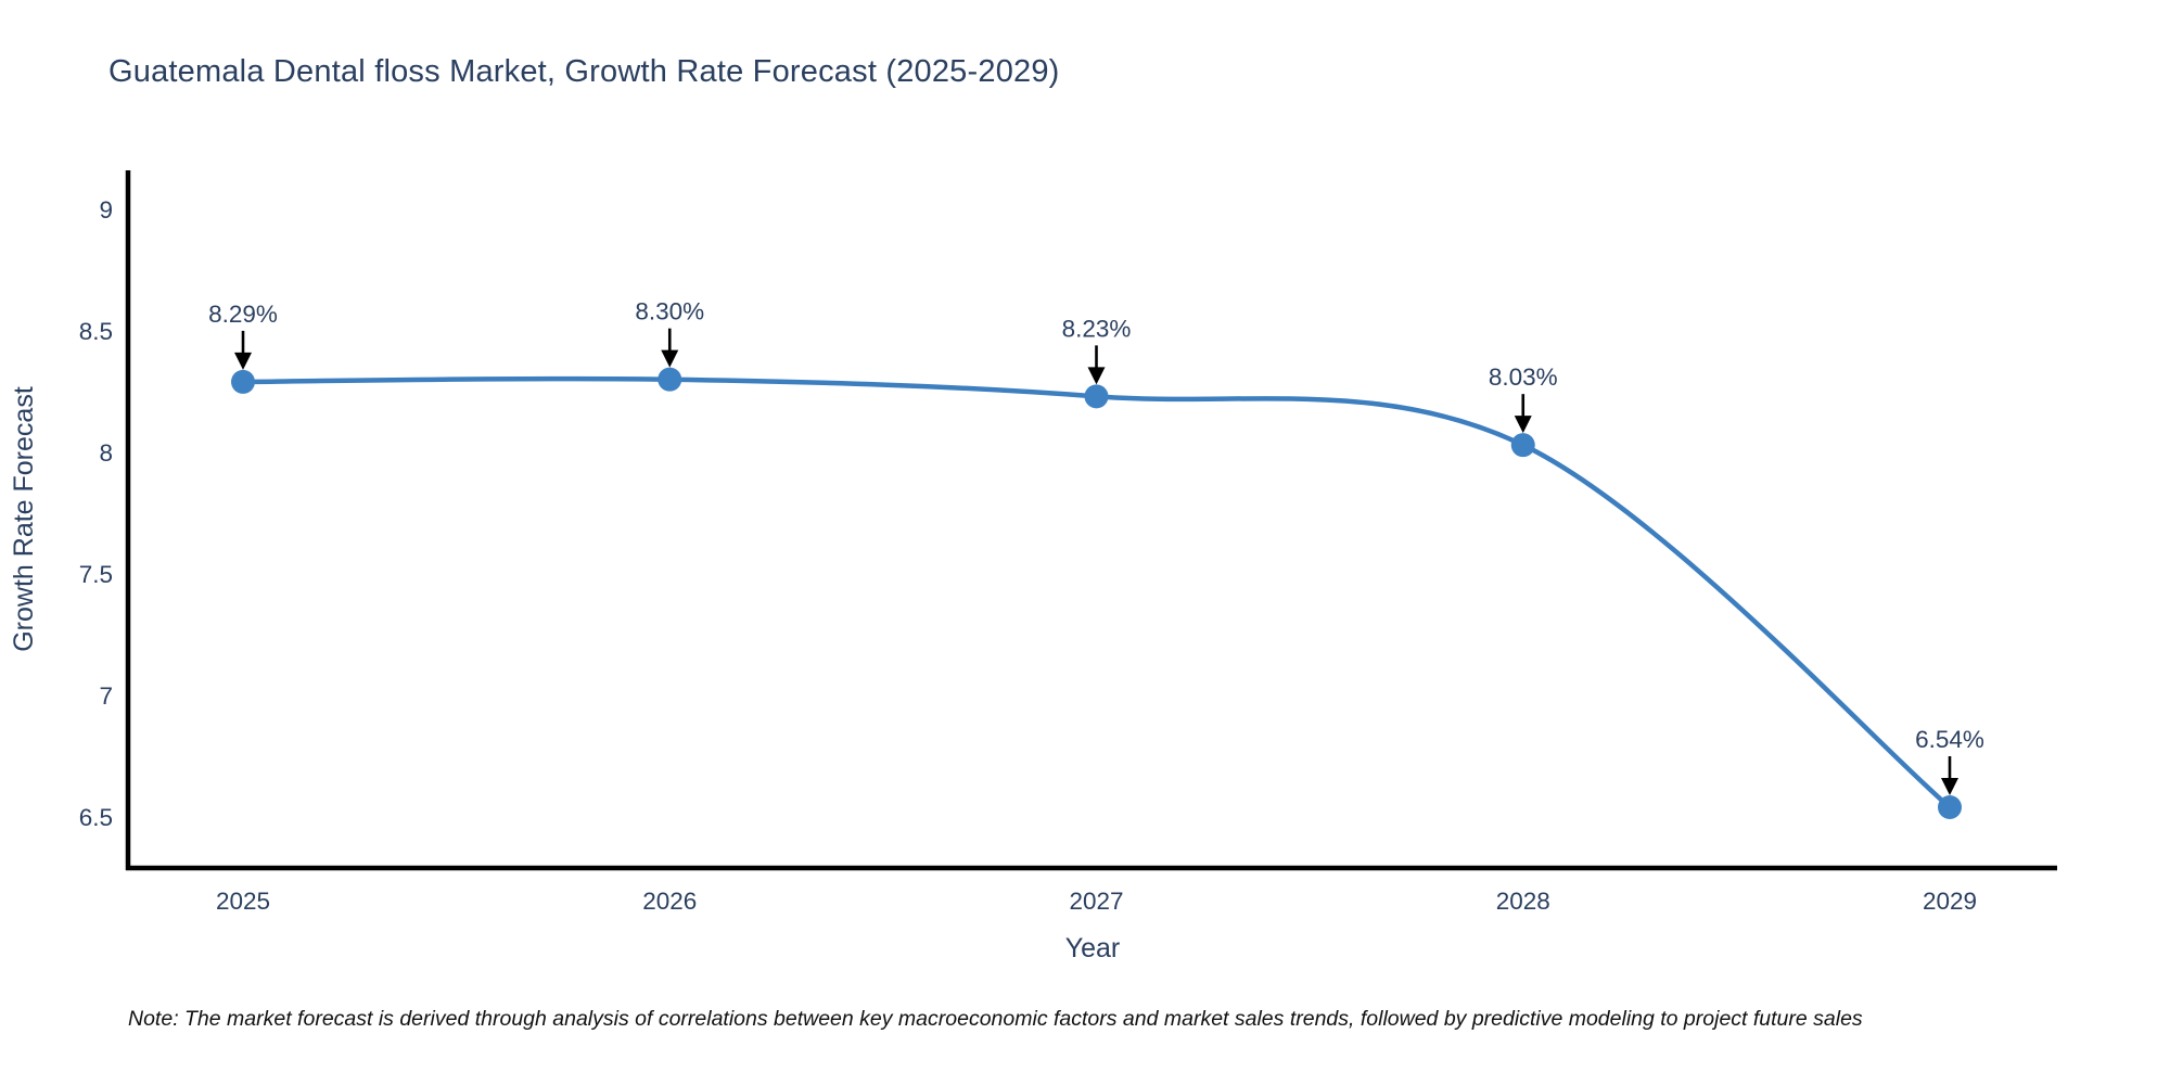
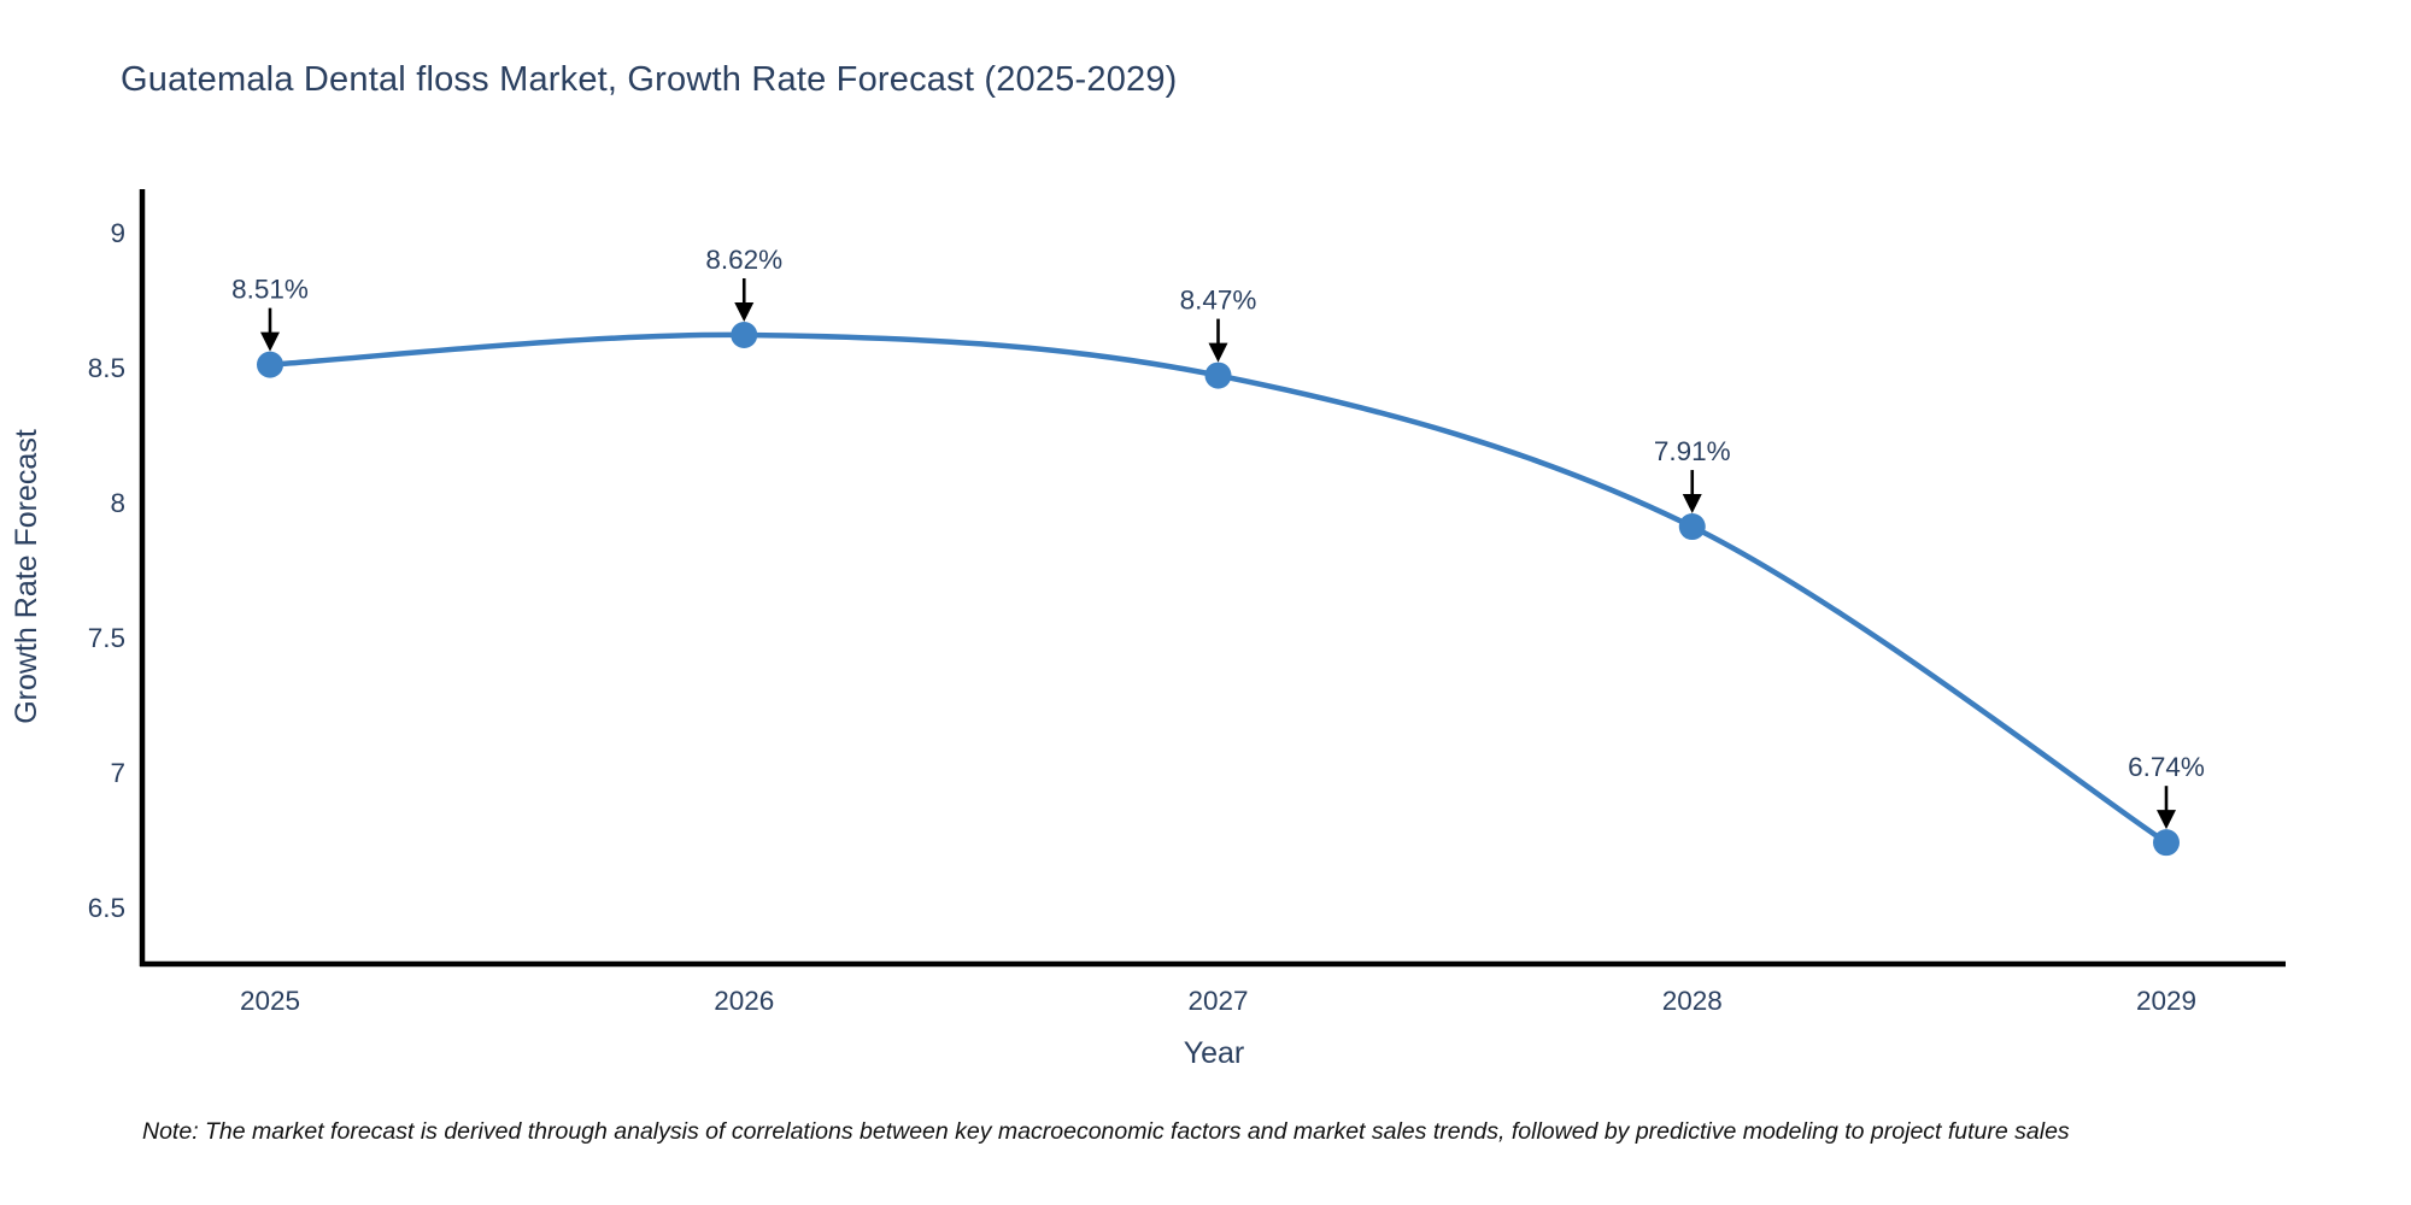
2025: 8.29% -> 8.51%
2026: 8.30% -> 8.62%
2027: 8.23% -> 8.47%
2028: 8.03% -> 7.91%
2029: 6.54% -> 6.74%
